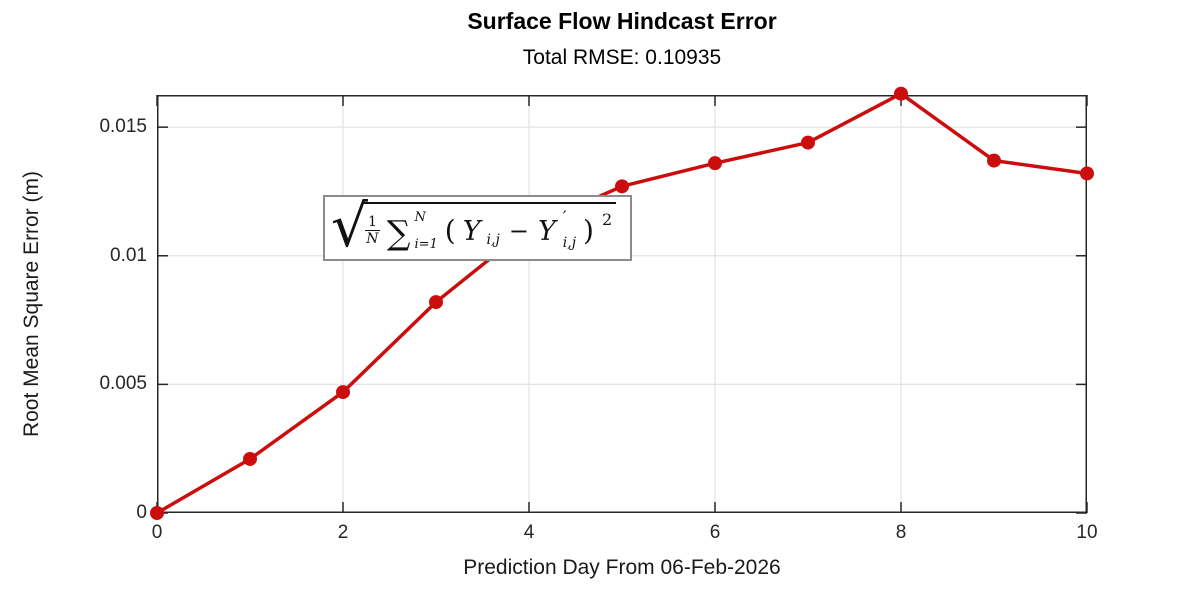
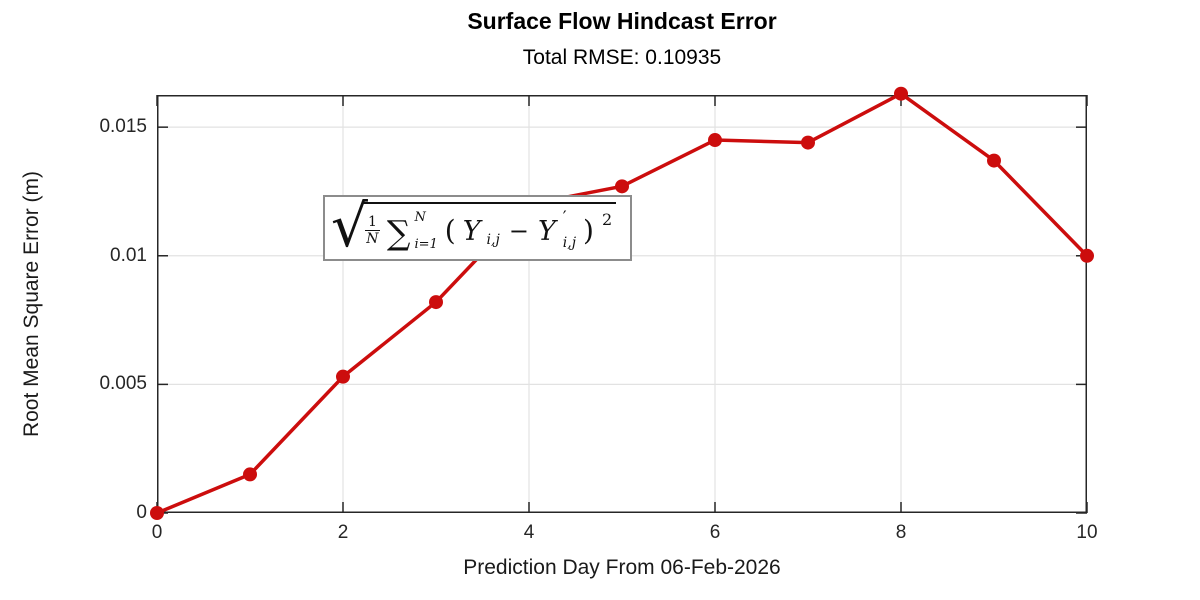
1: 0.0021 -> 0.0015
2: 0.0047 -> 0.0053
4: 0.0111 -> 0.0120
6: 0.0136 -> 0.0145
10: 0.0132 -> 0.0100
